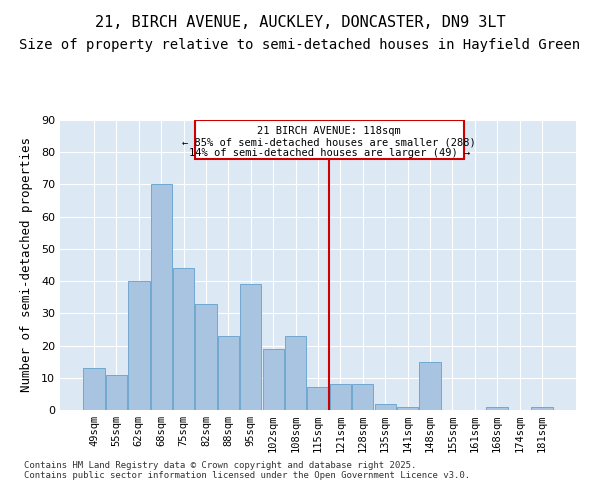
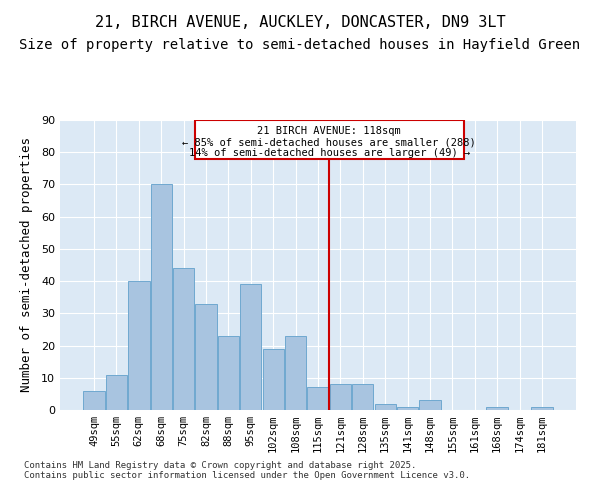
49sqm: 13 -> 6
148sqm: 15 -> 3
